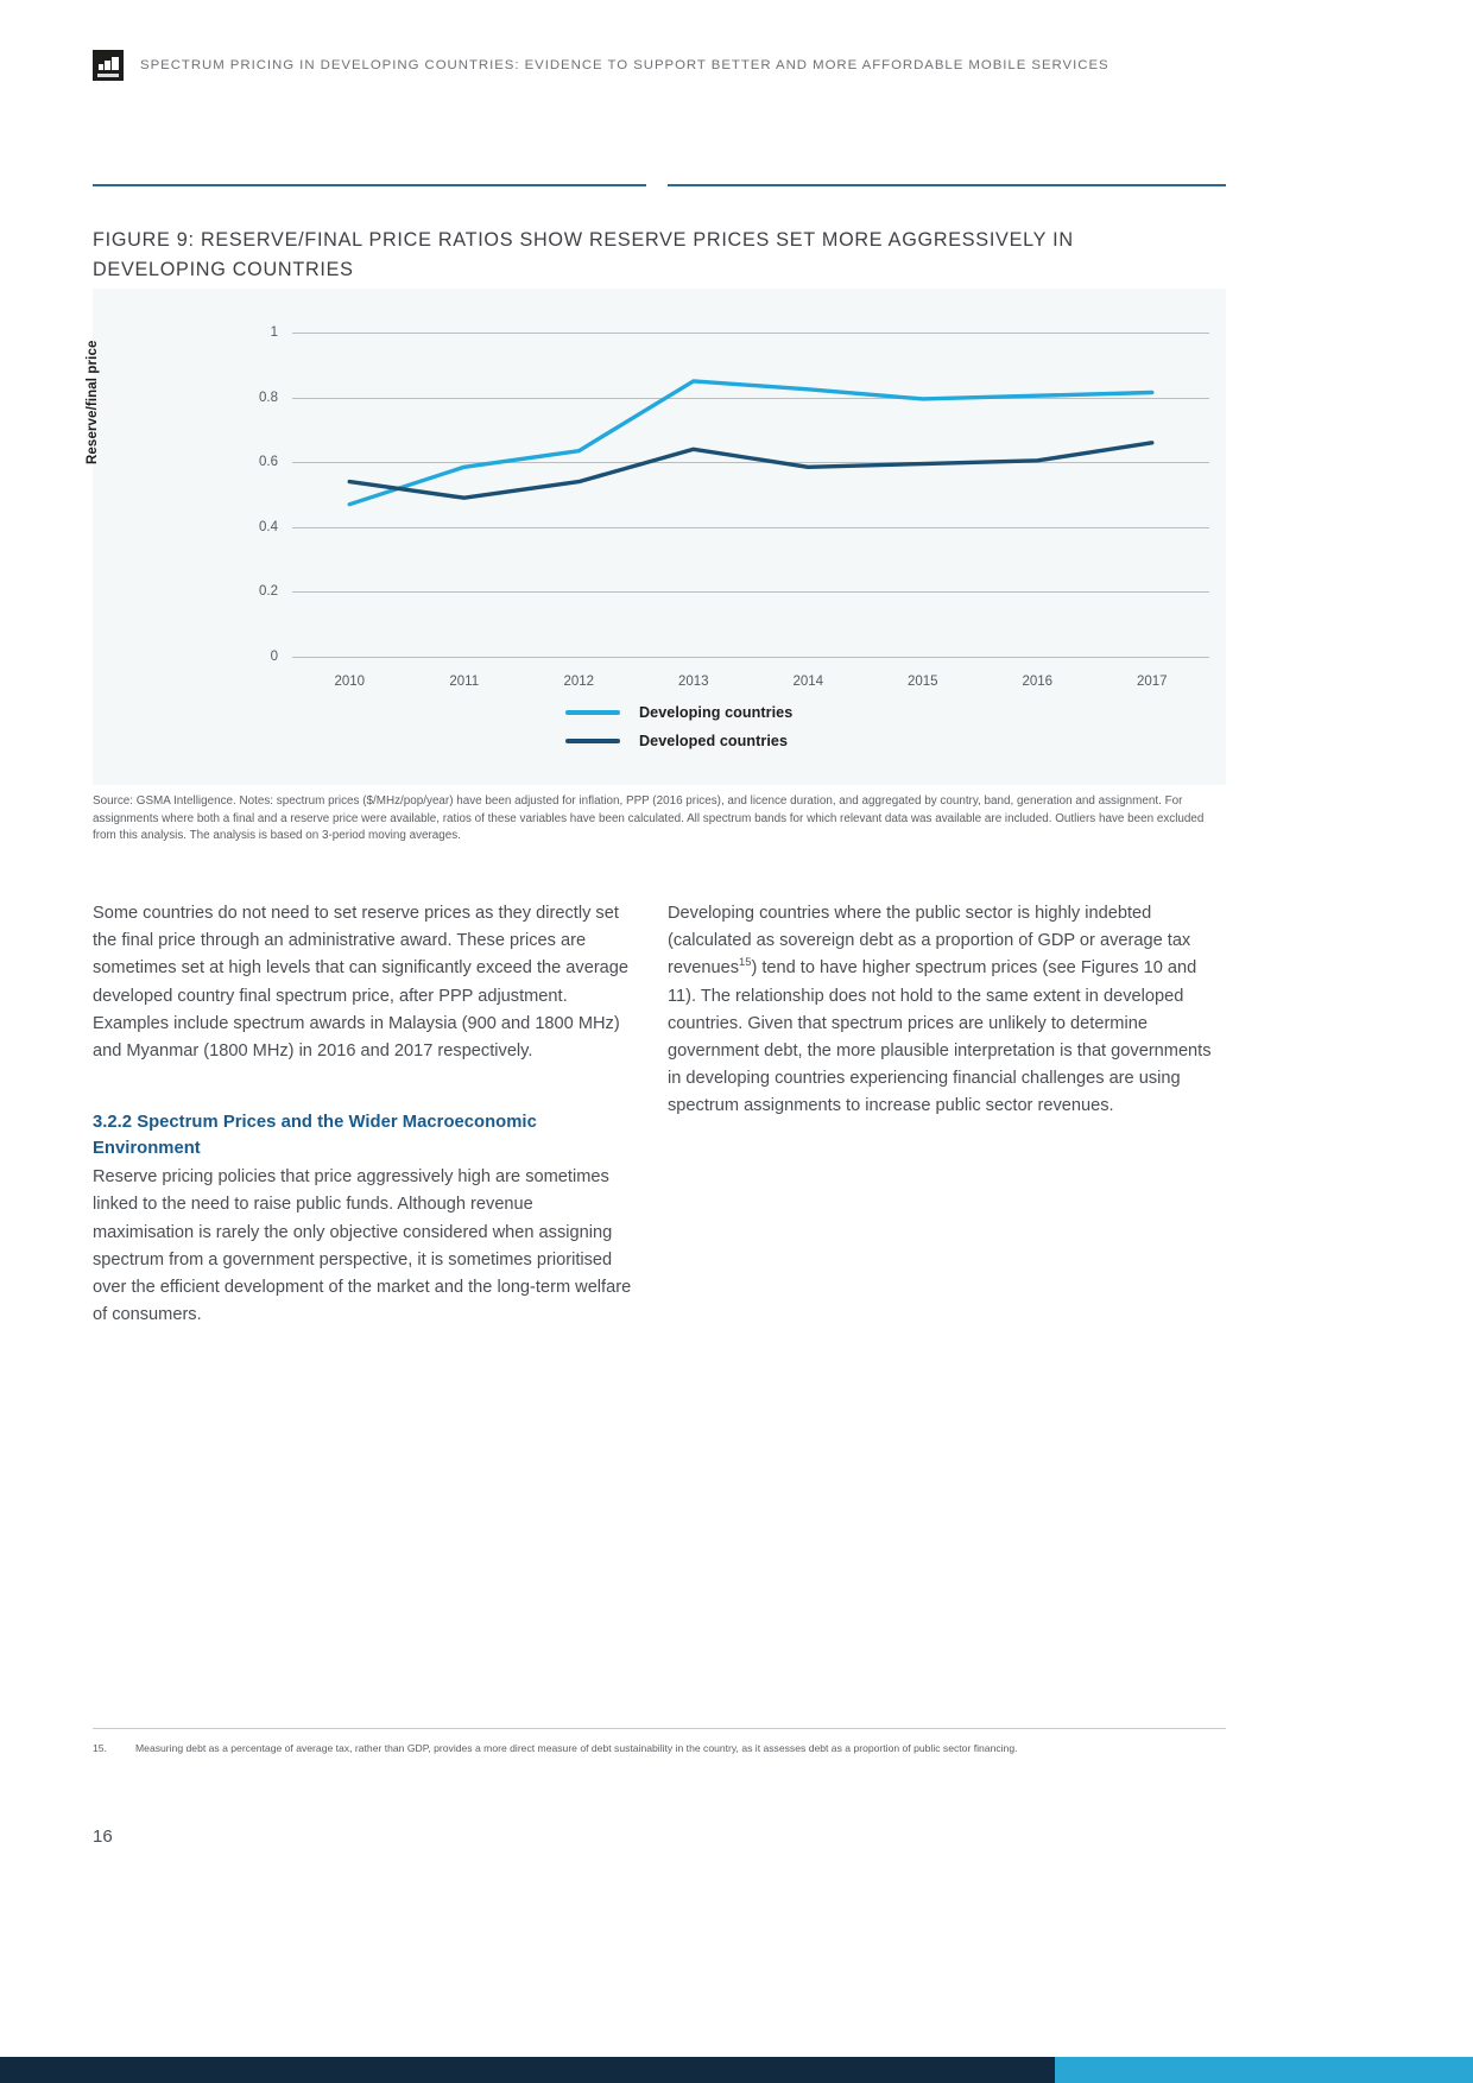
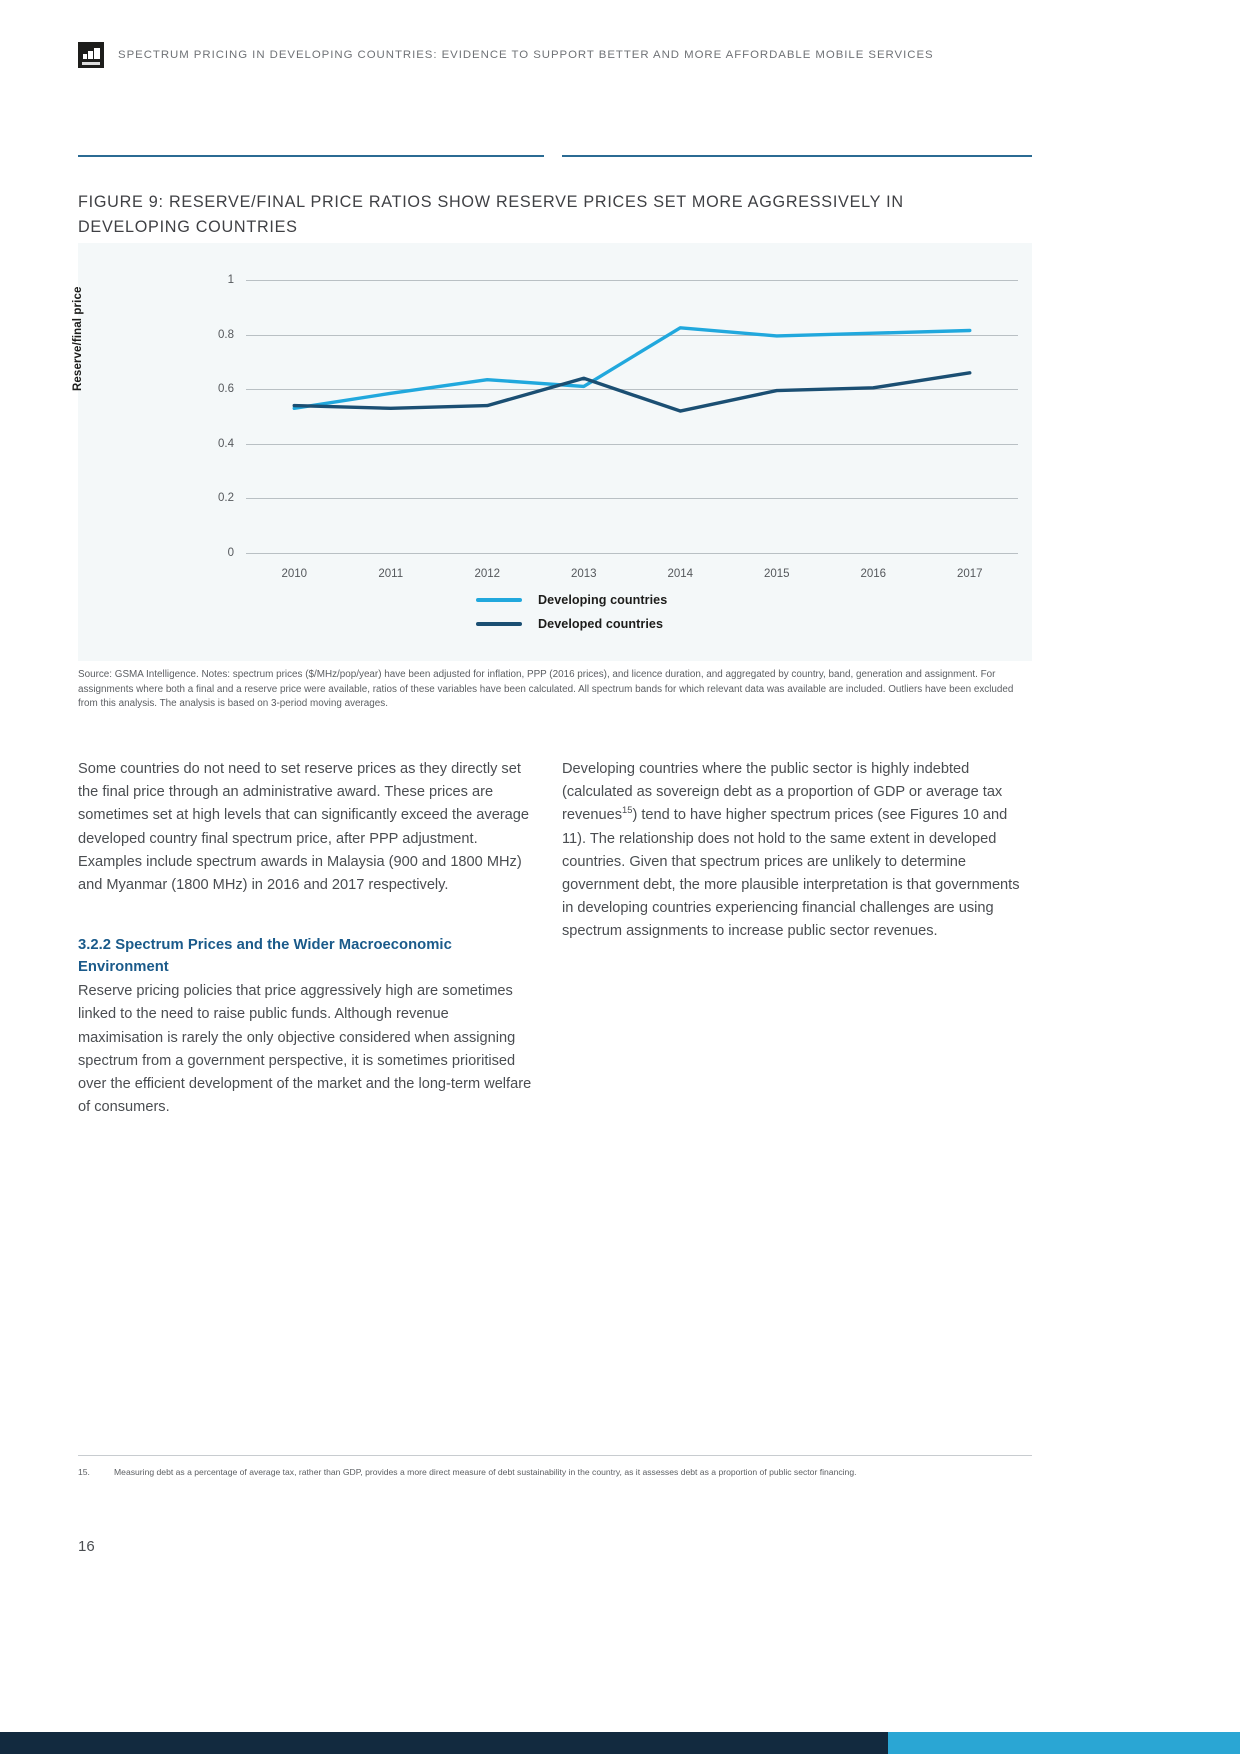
Developing countries/2010: 0.47 -> 0.53
Developed countries/2011: 0.49 -> 0.53
Developing countries/2013: 0.85 -> 0.61
Developed countries/2014: 0.58 -> 0.52
